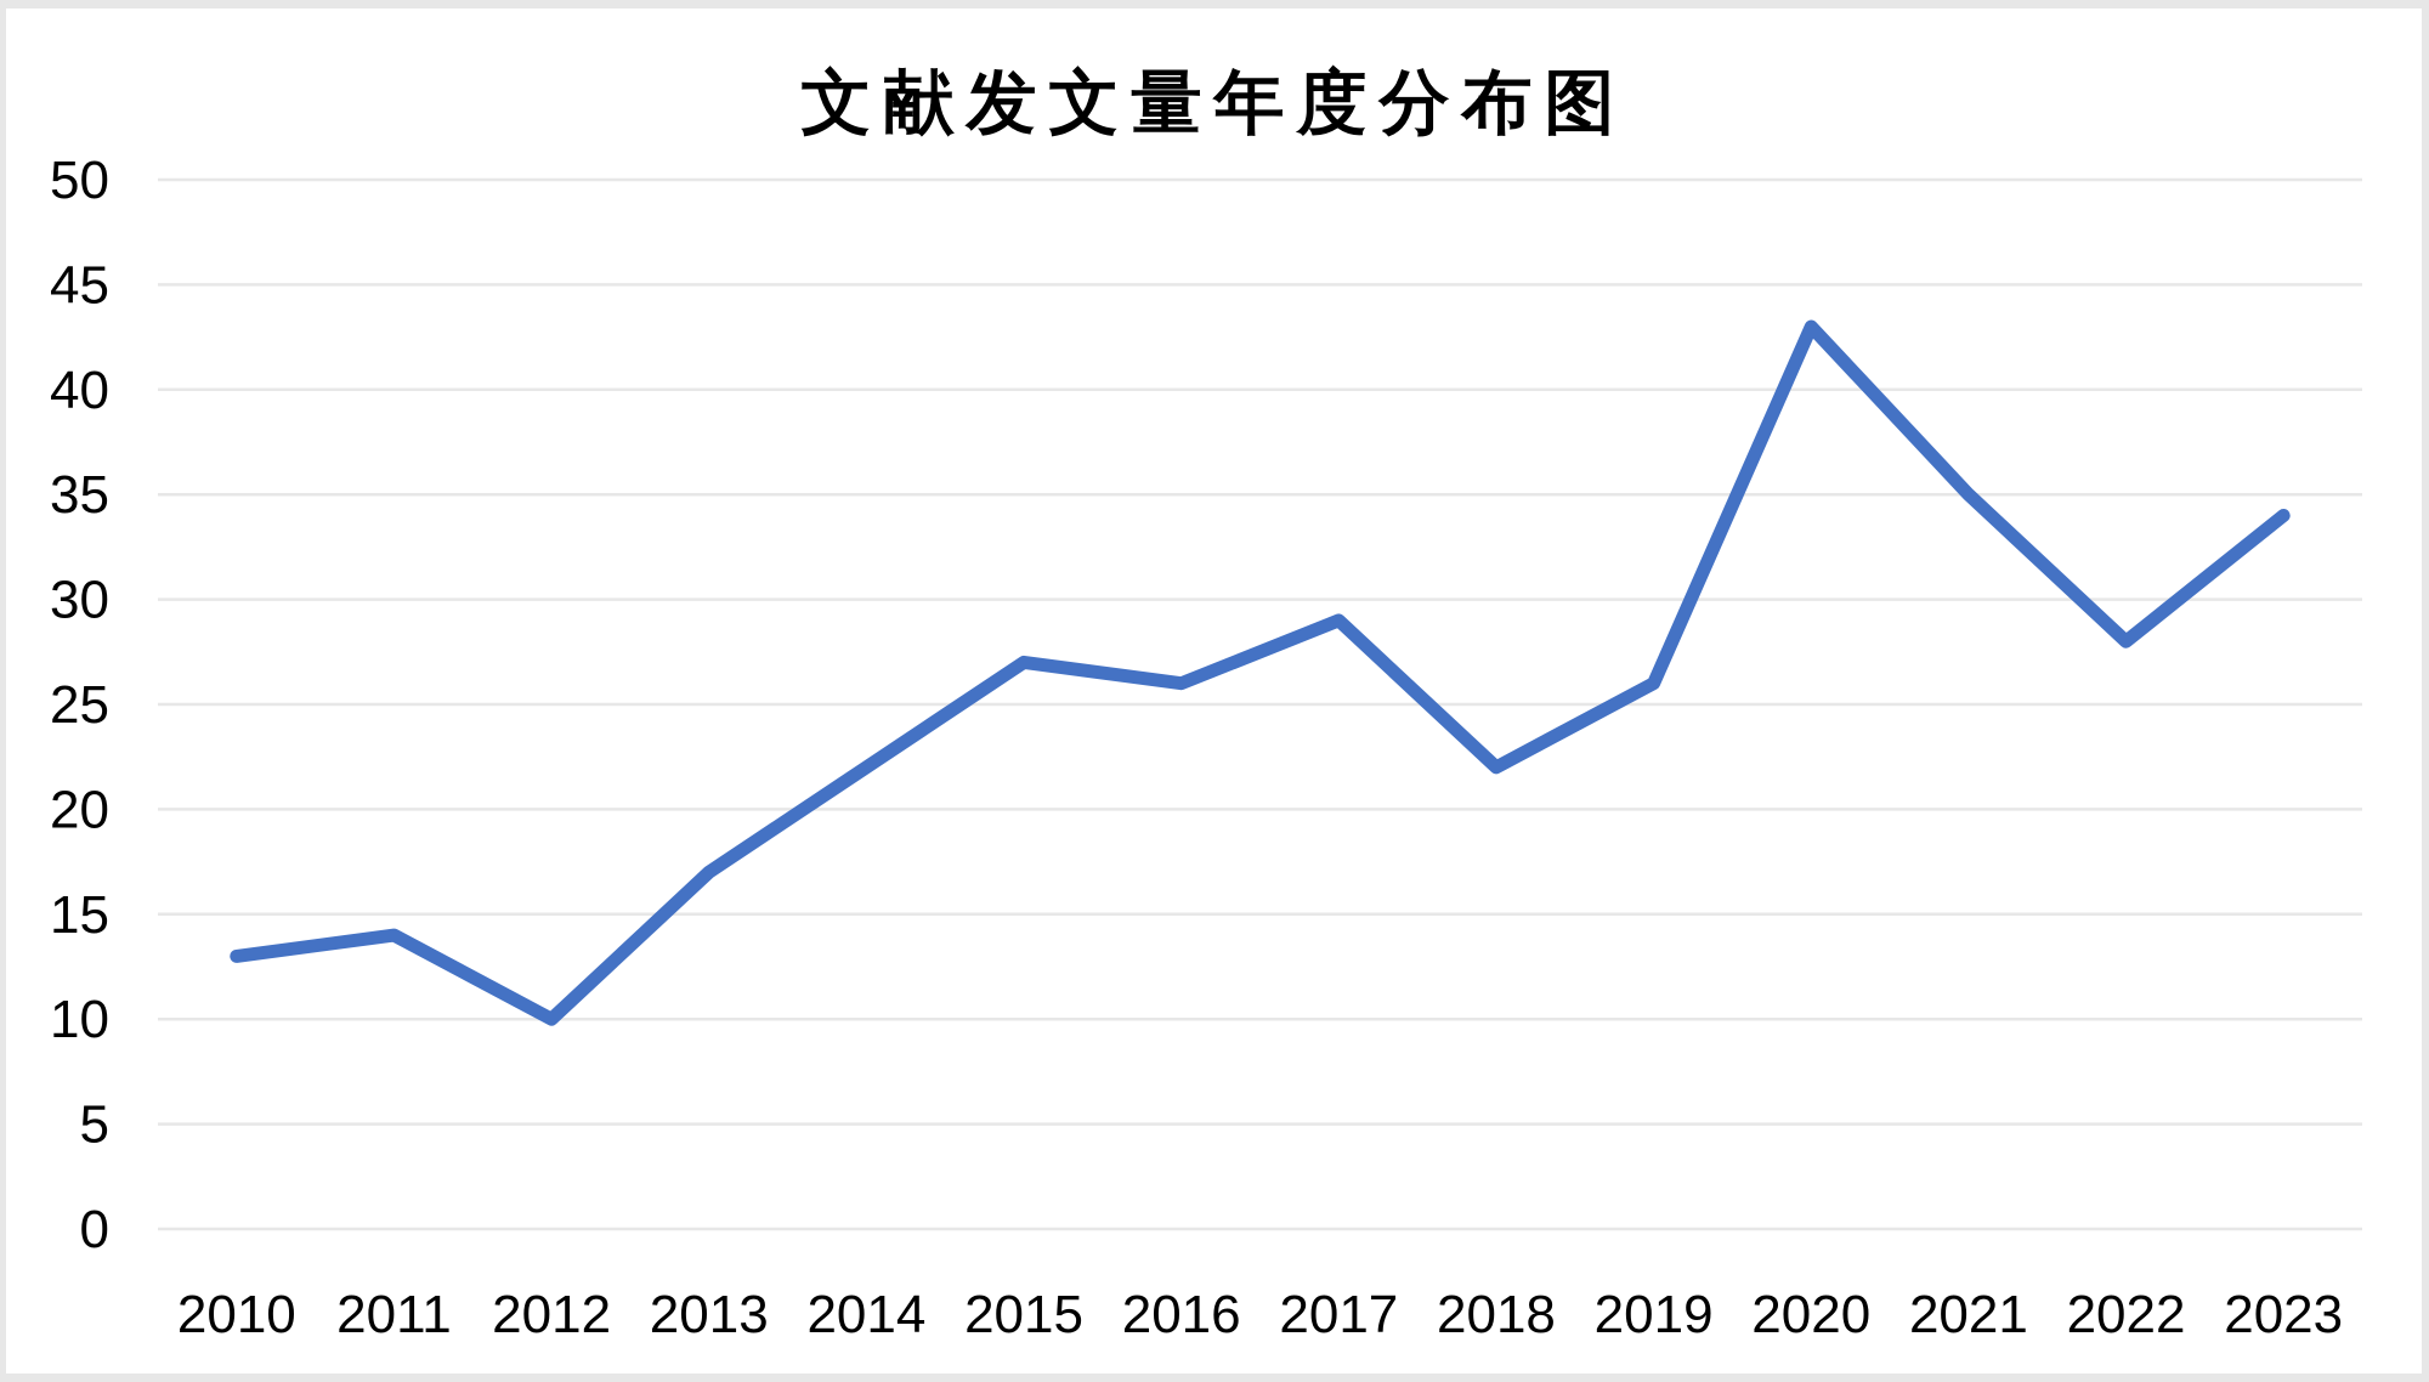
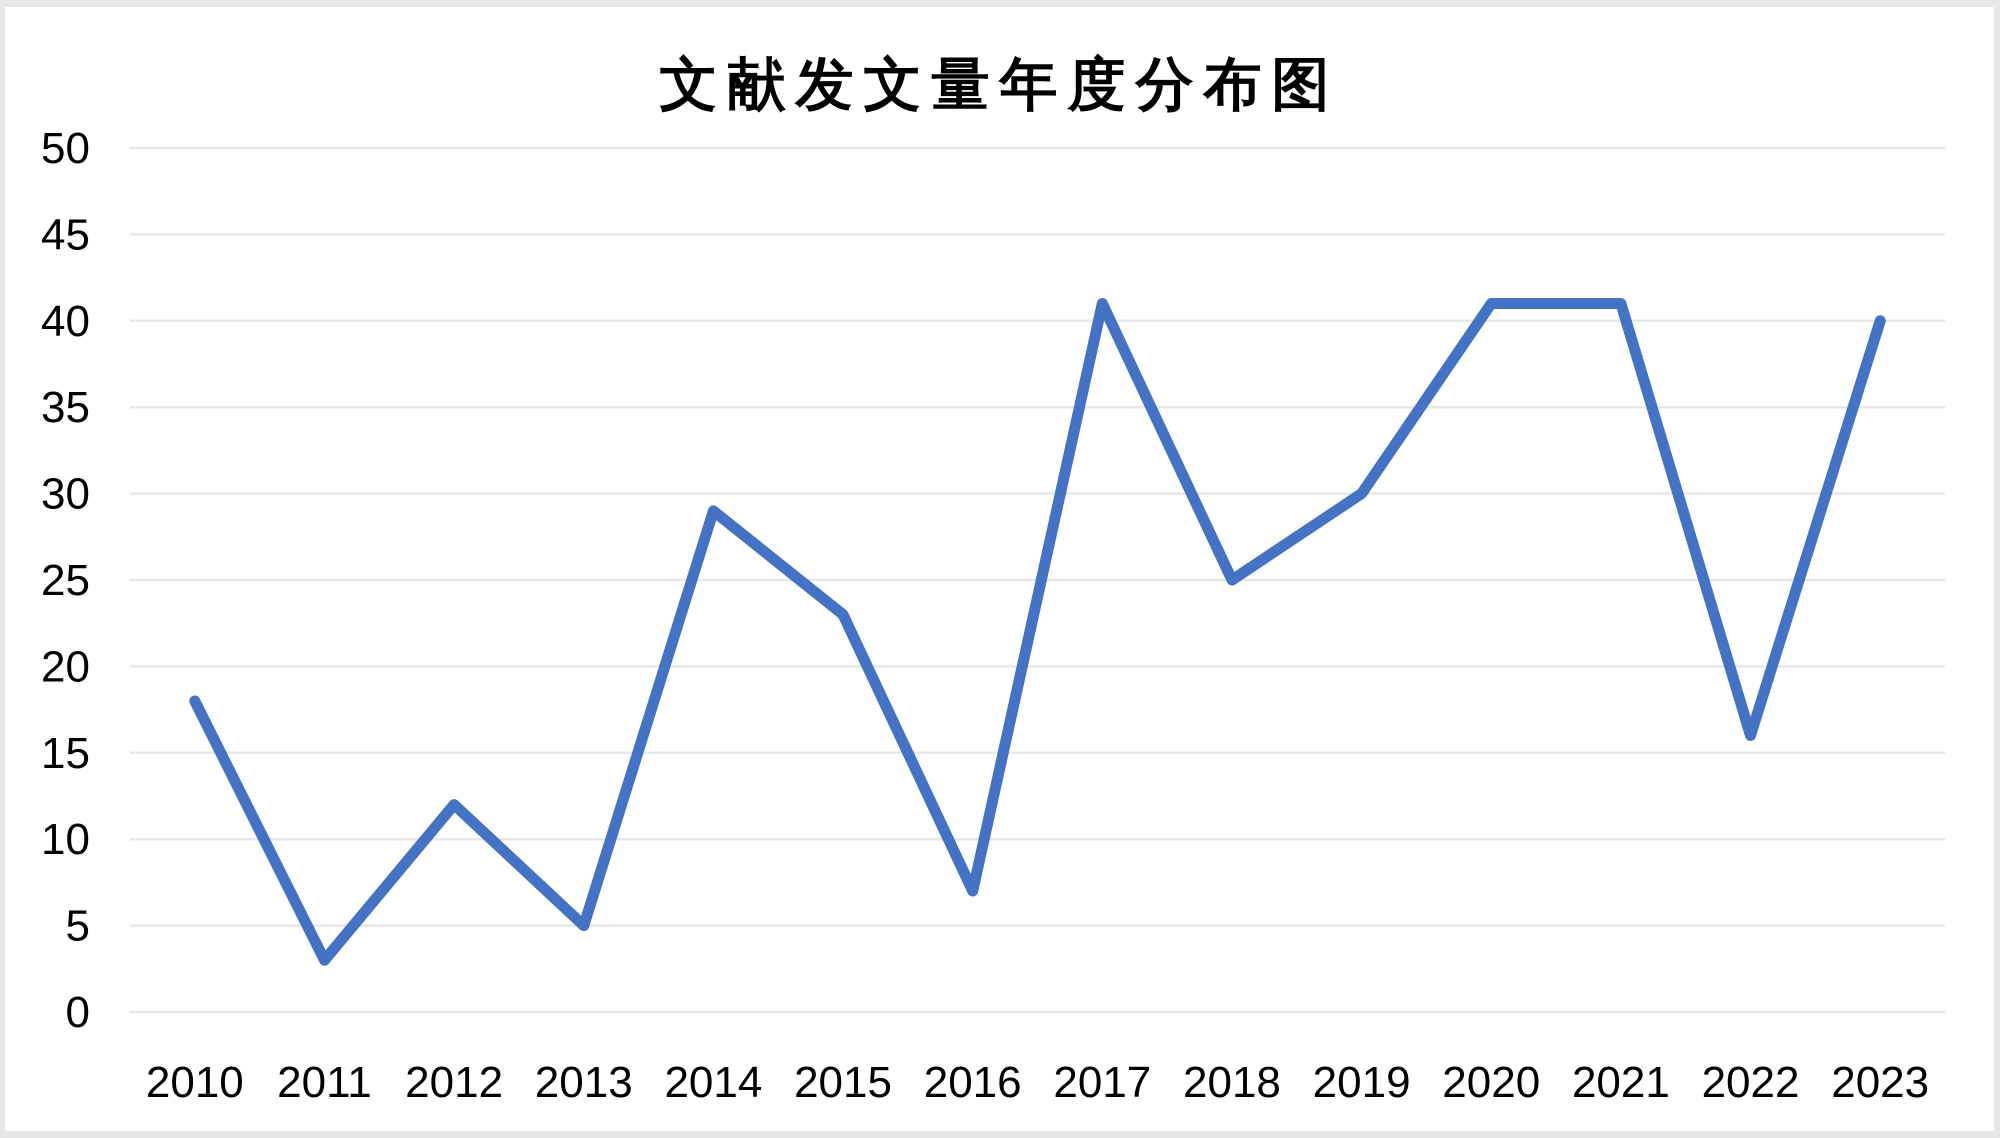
2010: 13 -> 18
2011: 14 -> 3
2012: 10 -> 12
2013: 17 -> 5
2014: 22 -> 29
2015: 27 -> 23
2016: 26 -> 7
2017: 29 -> 41
2018: 22 -> 25
2019: 26 -> 30
2020: 43 -> 41
2021: 35 -> 41
2022: 28 -> 16
2023: 34 -> 40
